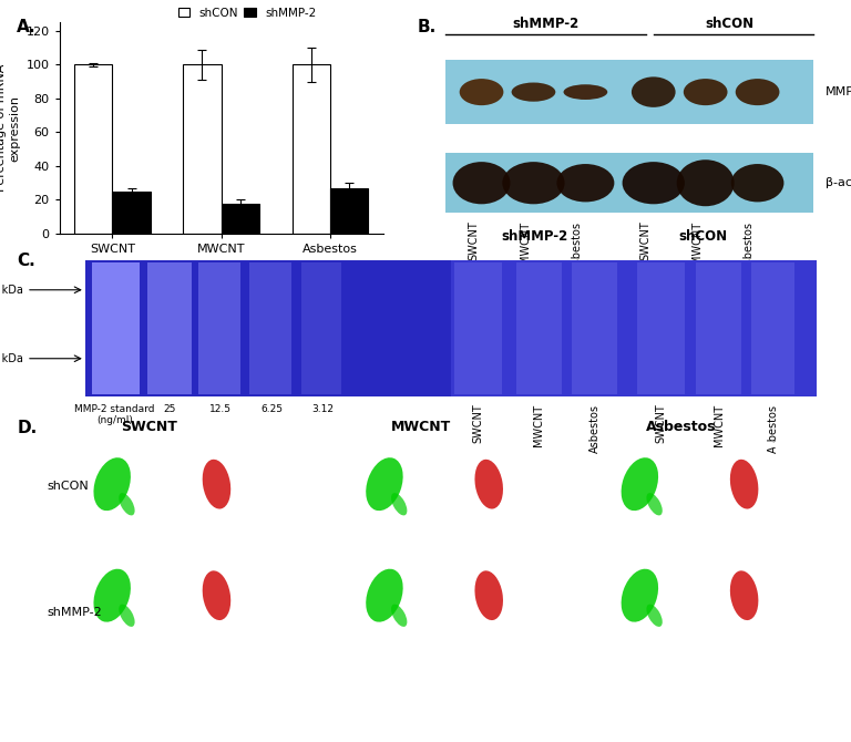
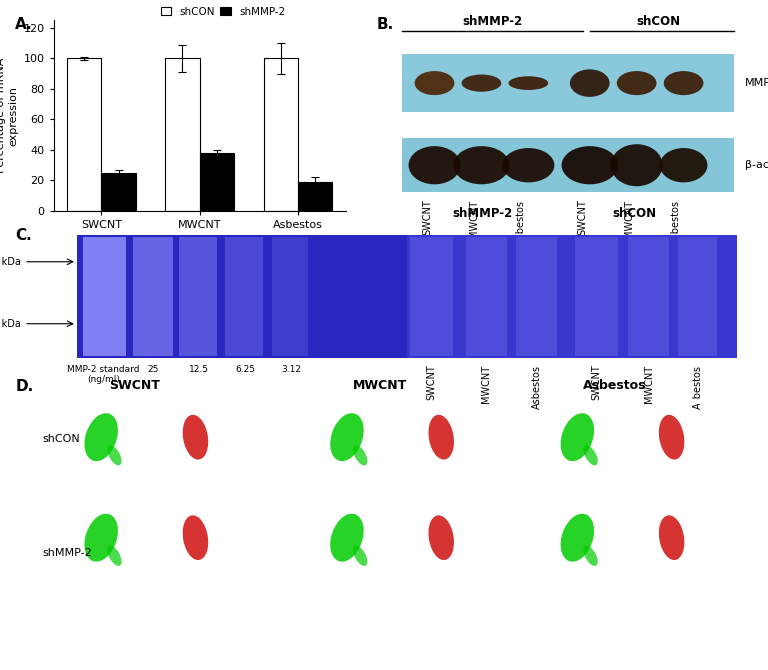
shMMP-2/MWCNT: 18 -> 38
shMMP-2/Asbestos: 27 -> 19
